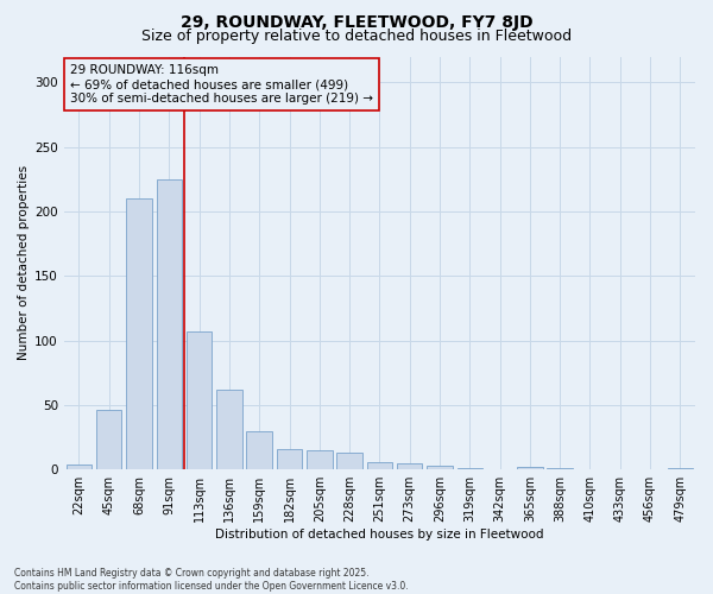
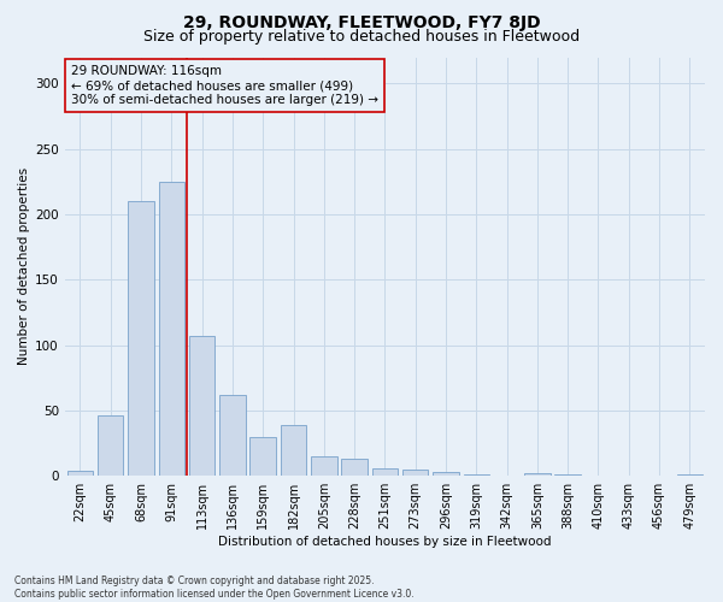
182sqm: 16 -> 39
